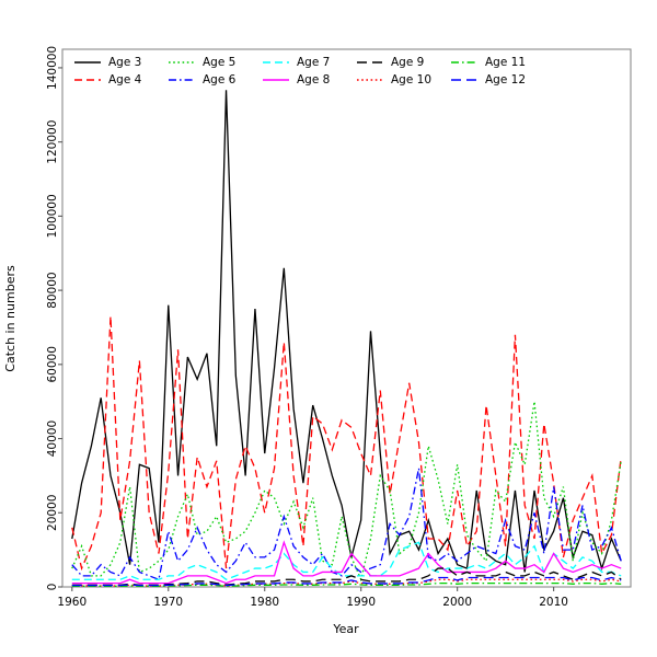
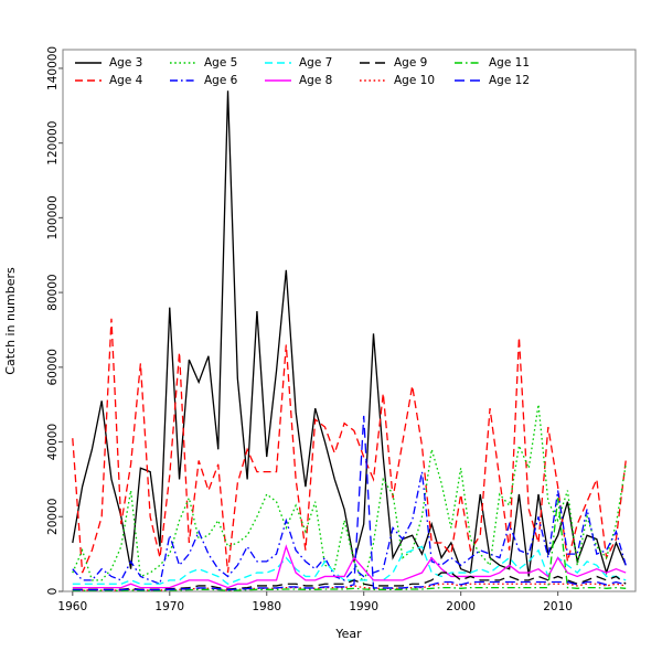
Age 4/1960: 16000 -> 41000
Age 4/1980: 20000 -> 32000
Age 12/1990: 1000 -> 47000
Age 11/2010: 1000 -> 25000
